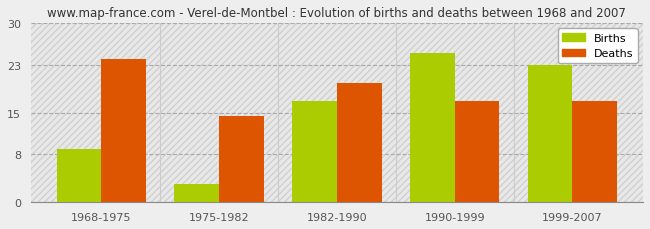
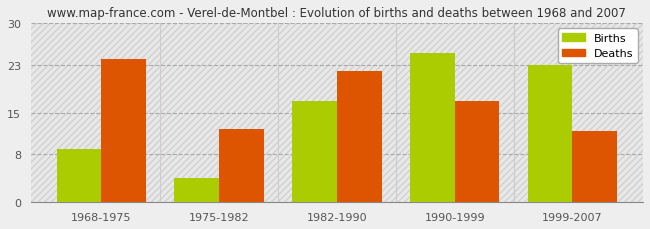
Births/1975-1982: 3 -> 4
Deaths/1975-1982: 14.5 -> 12.2
Deaths/1982-1990: 20.0 -> 22.0
Deaths/1999-2007: 17.0 -> 12.0
